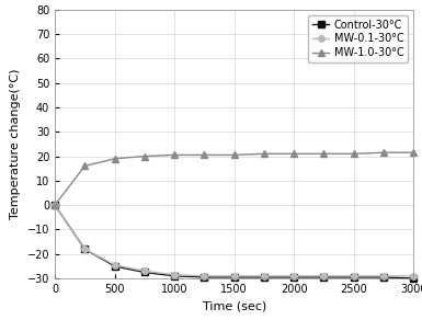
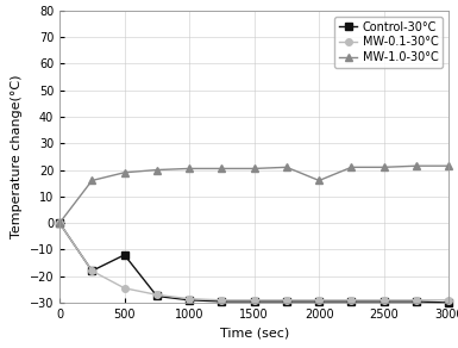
Control-30°C/500: -25.0 -> -12.0
MW-1.0-30°C/2000: 21.0 -> 16.0
